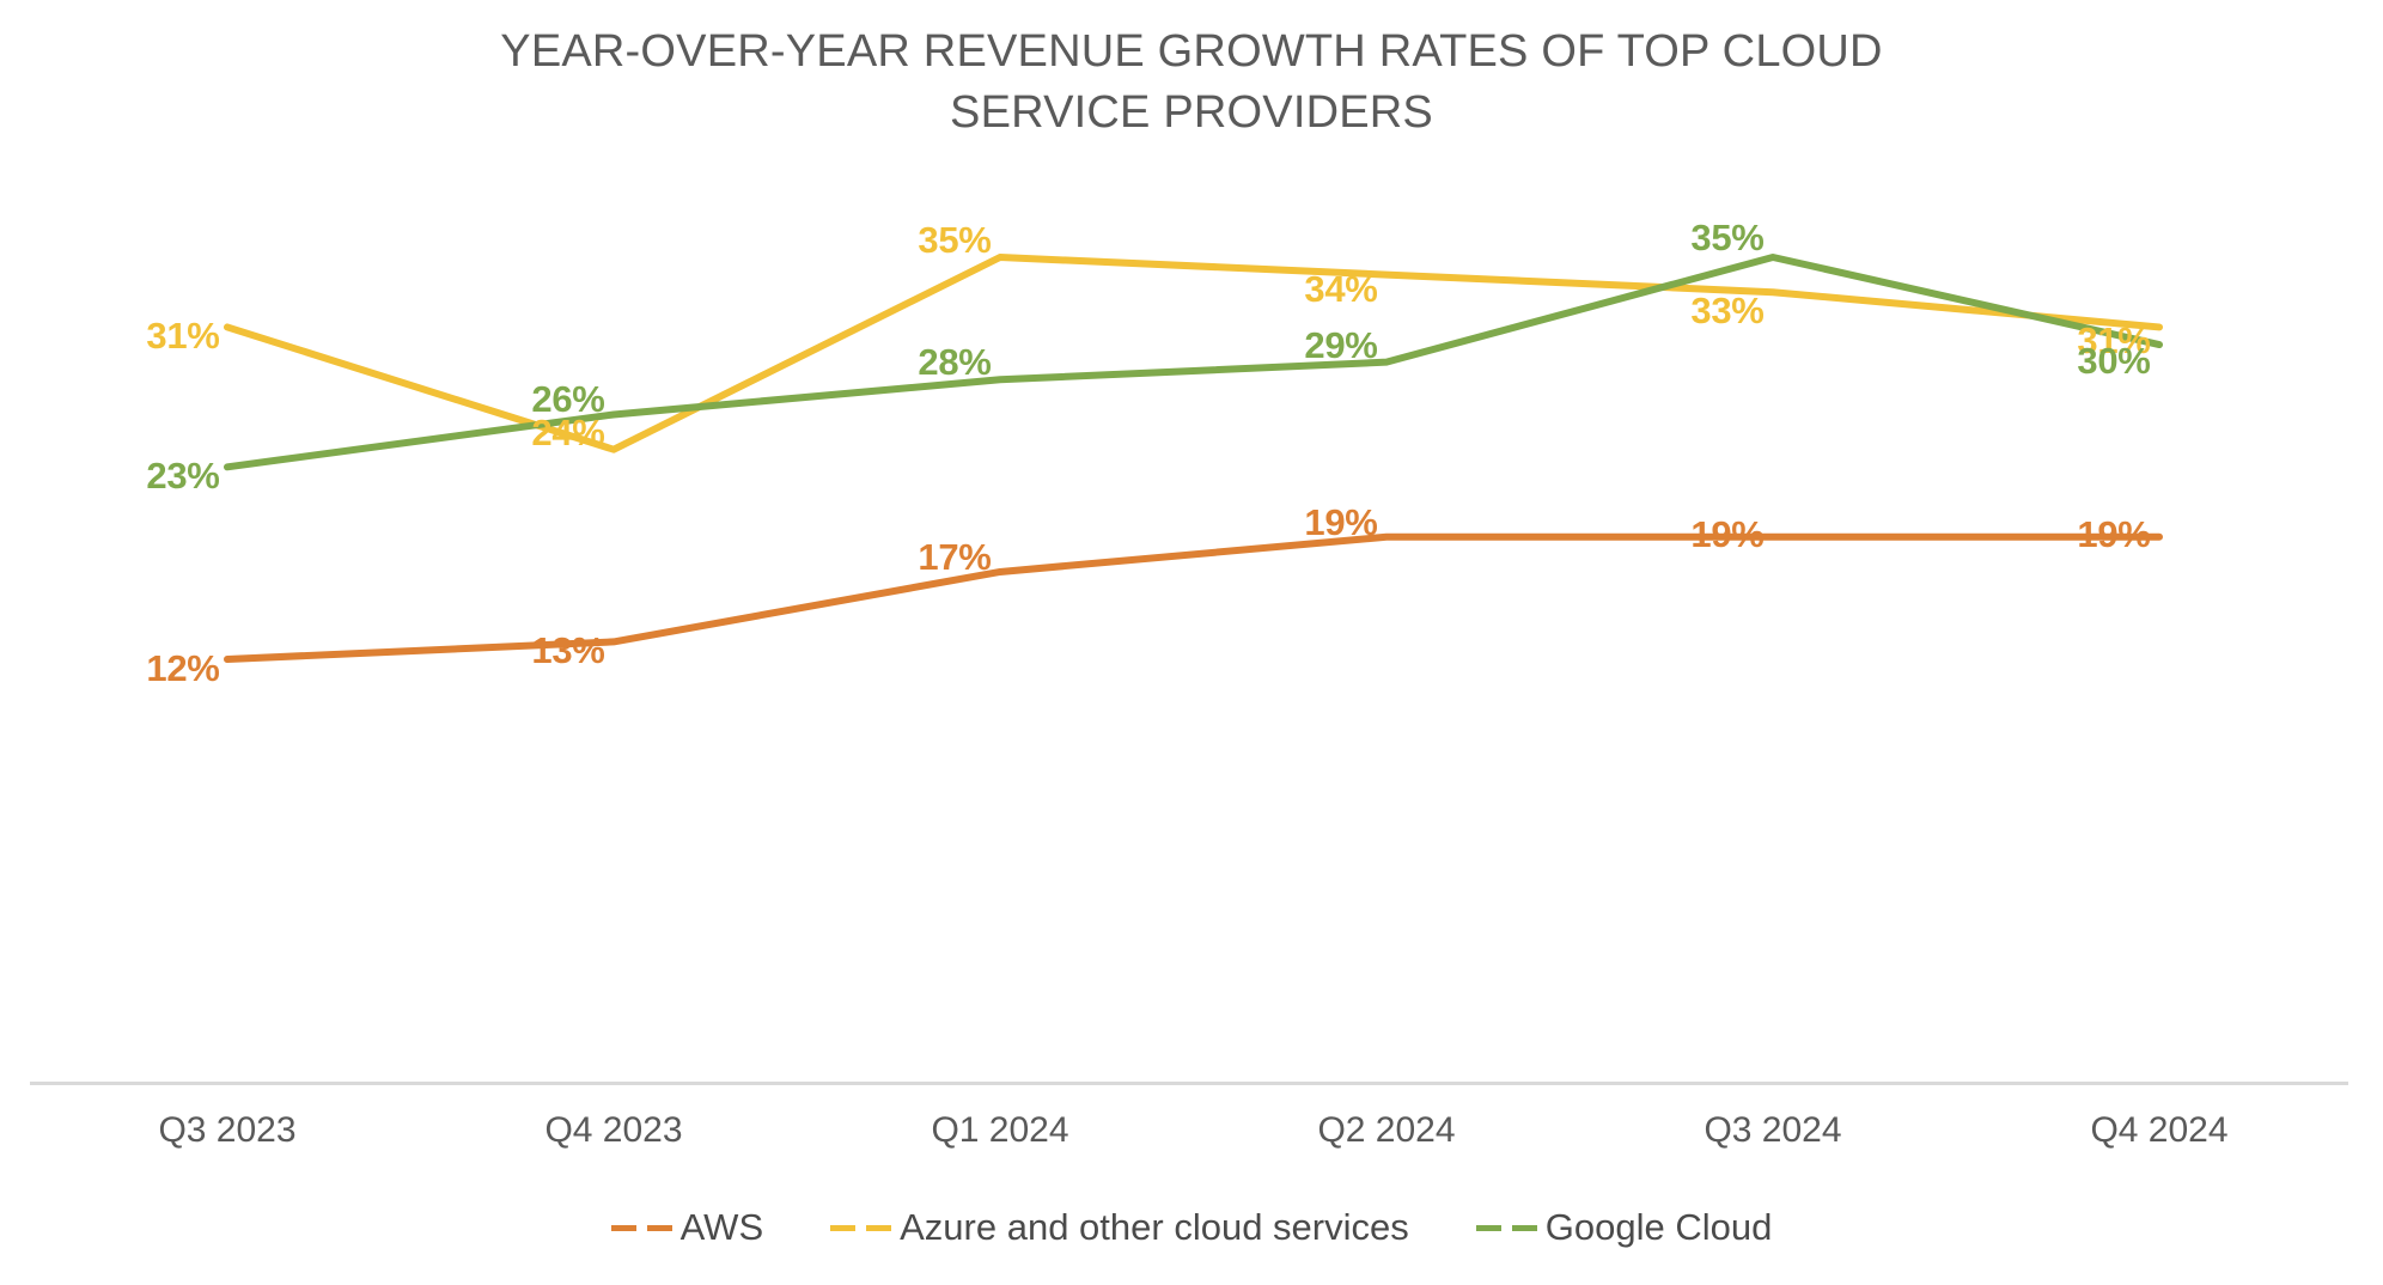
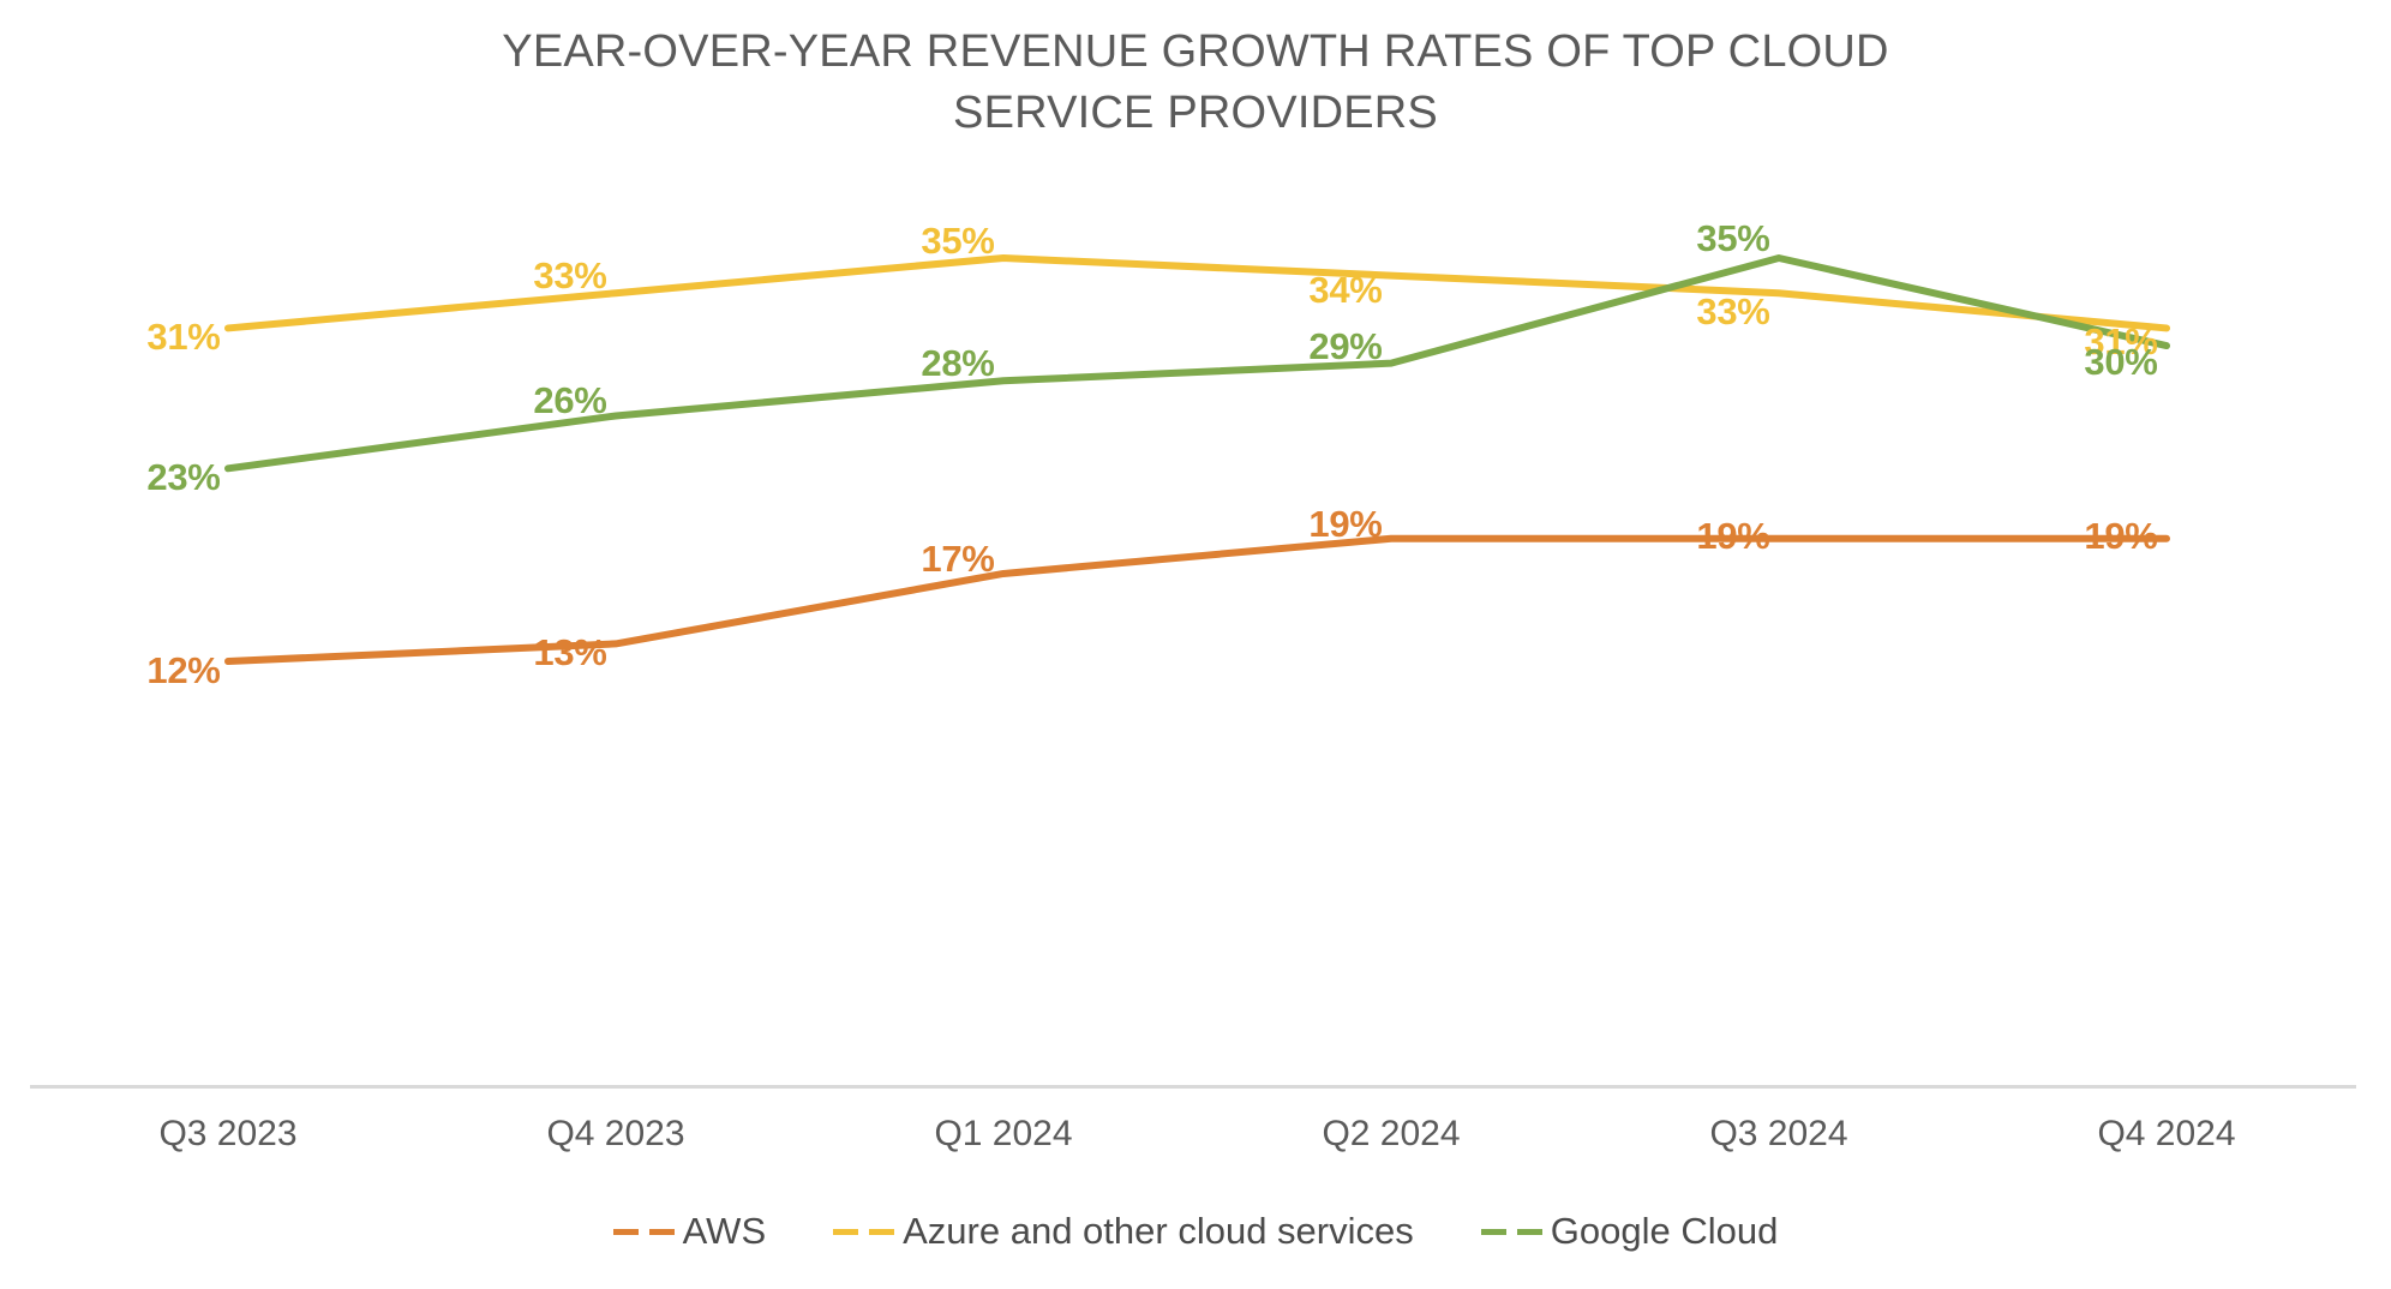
Azure and other cloud services/Q4 2023: 24% -> 33%
